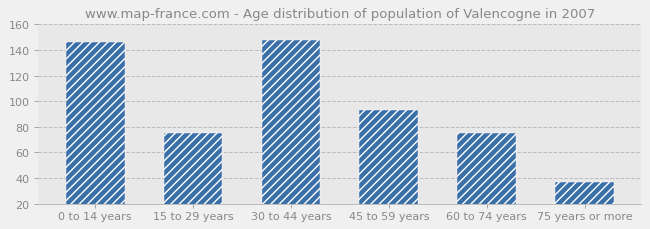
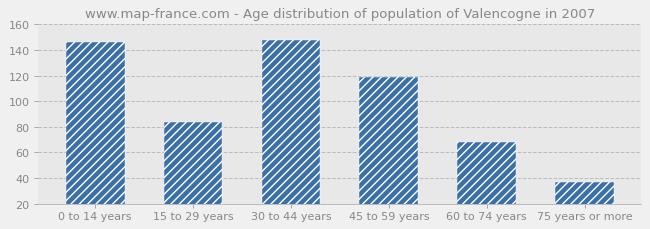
15 to 29 years: 75 -> 84
45 to 59 years: 93 -> 119
60 to 74 years: 75 -> 68
